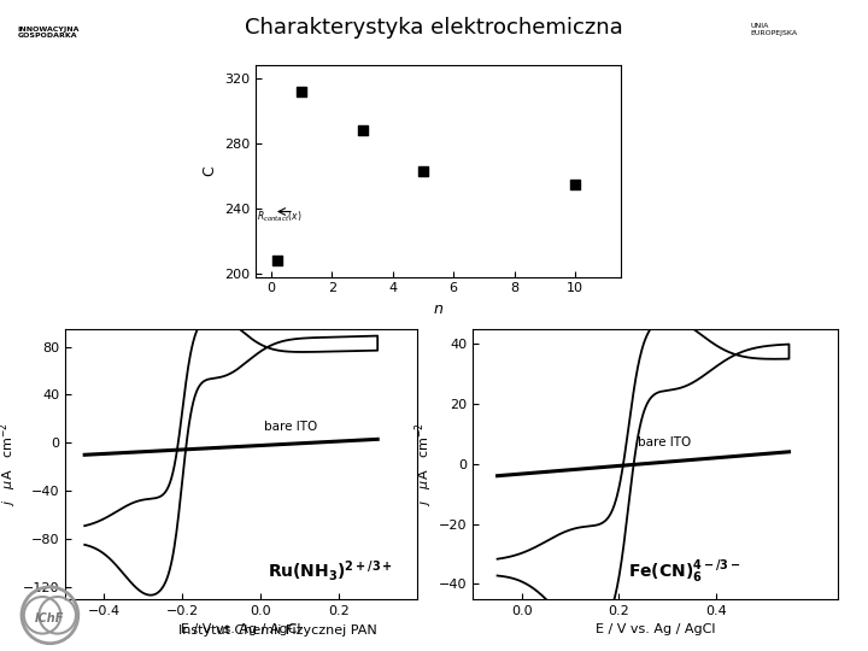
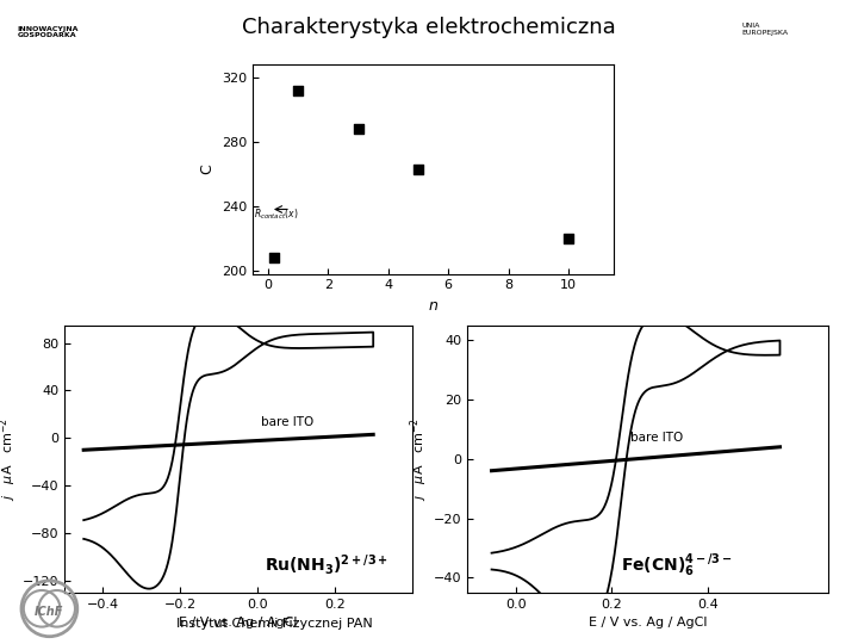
10: 255 -> 220
